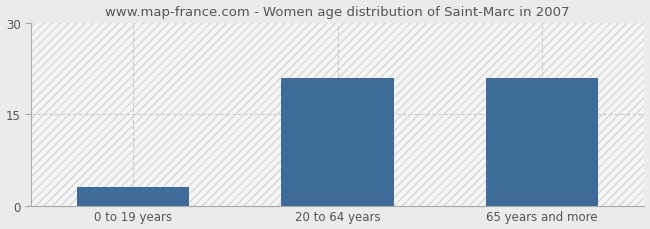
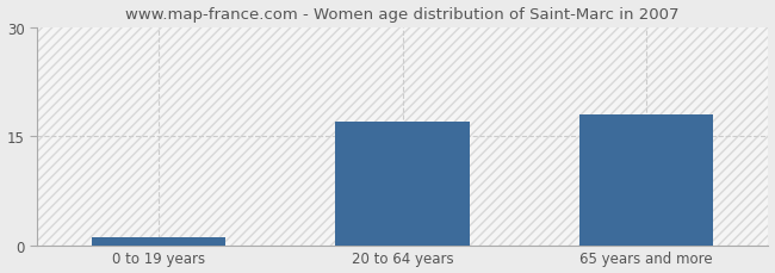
0 to 19 years: 3 -> 1
20 to 64 years: 21 -> 17
65 years and more: 21 -> 18
